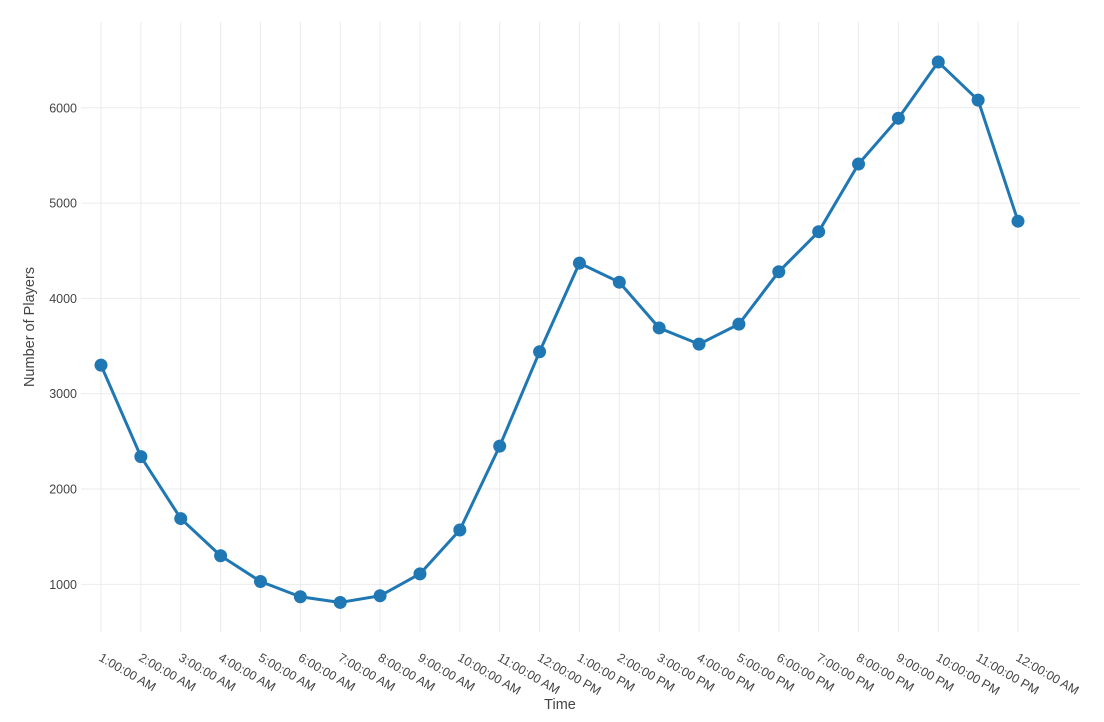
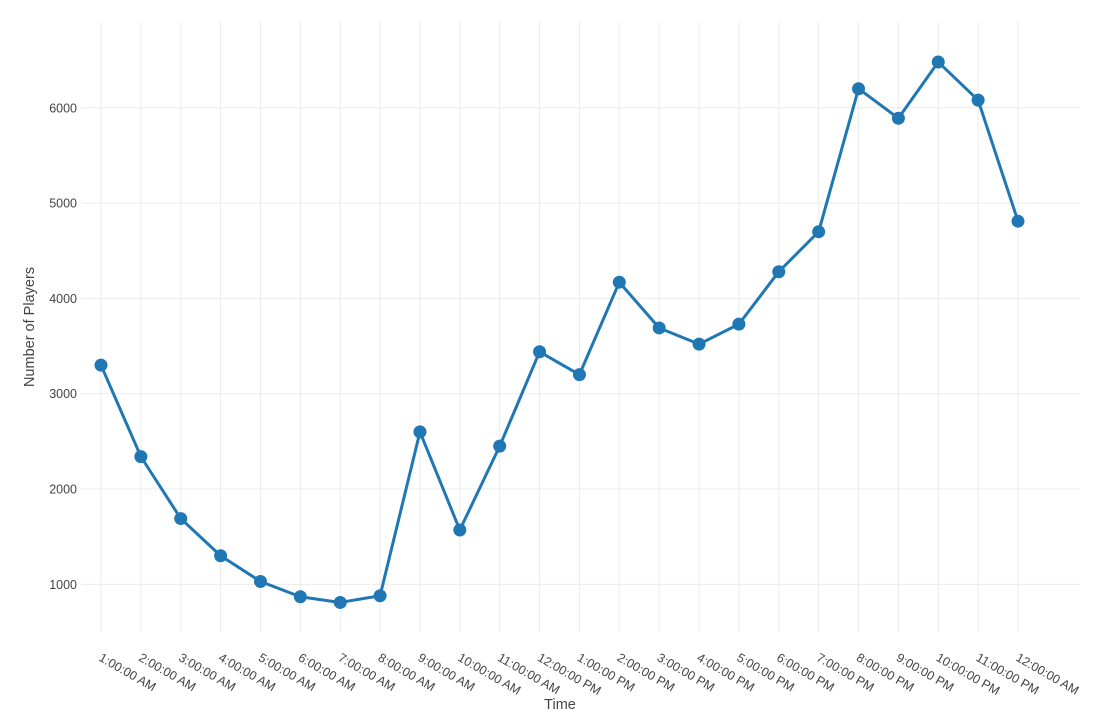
9:00:00 AM: 1100 -> 2600
1:00:00 PM: 4400 -> 3200
8:00:00 PM: 5400 -> 6200
